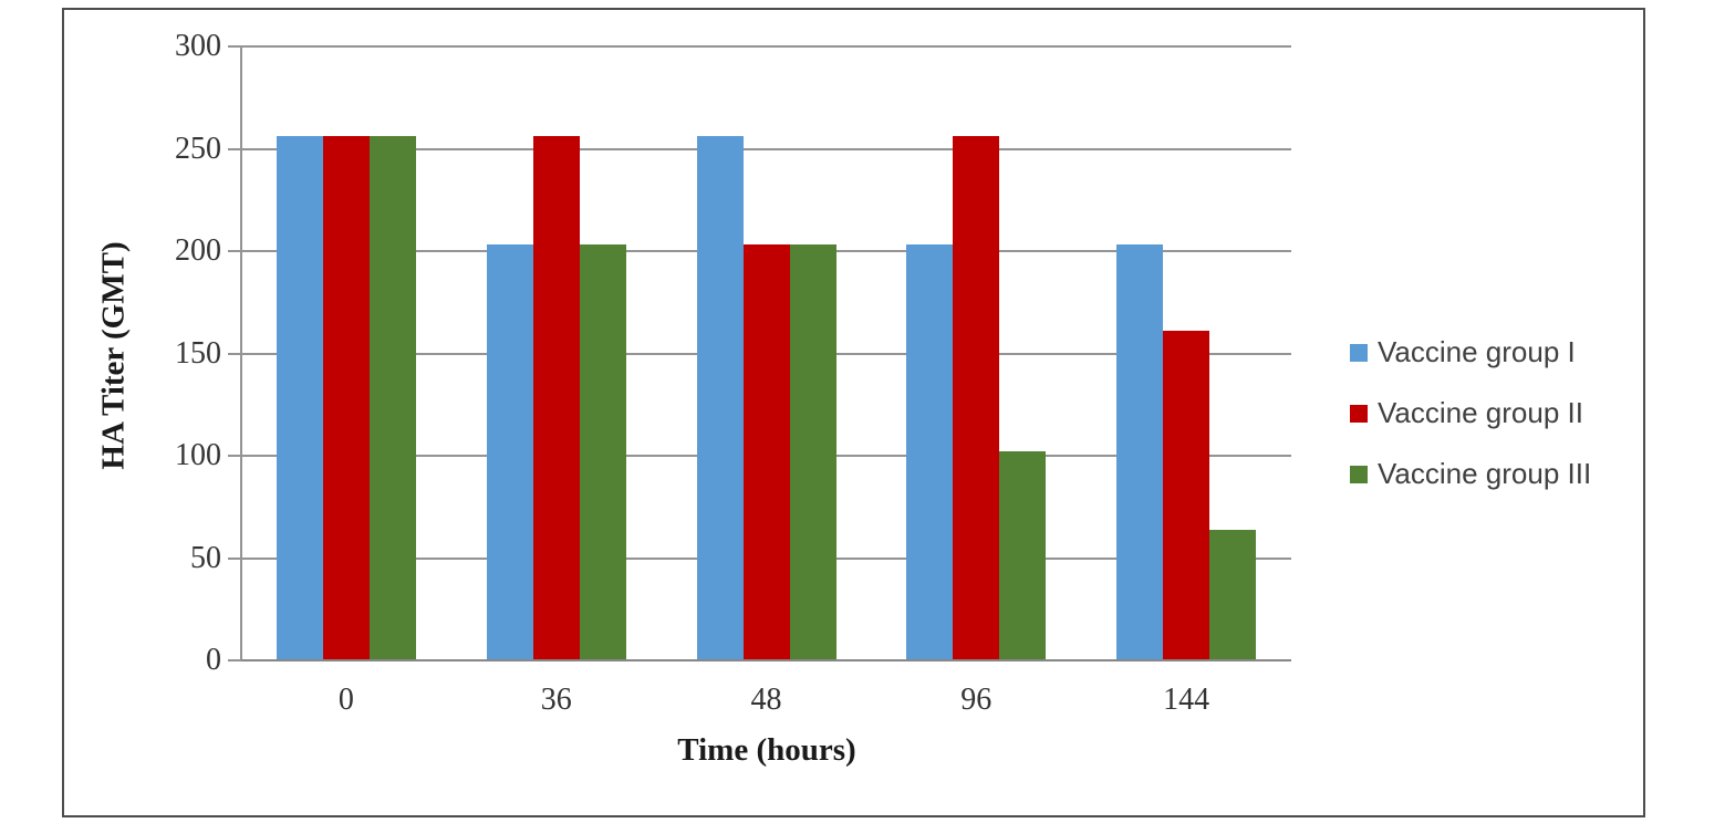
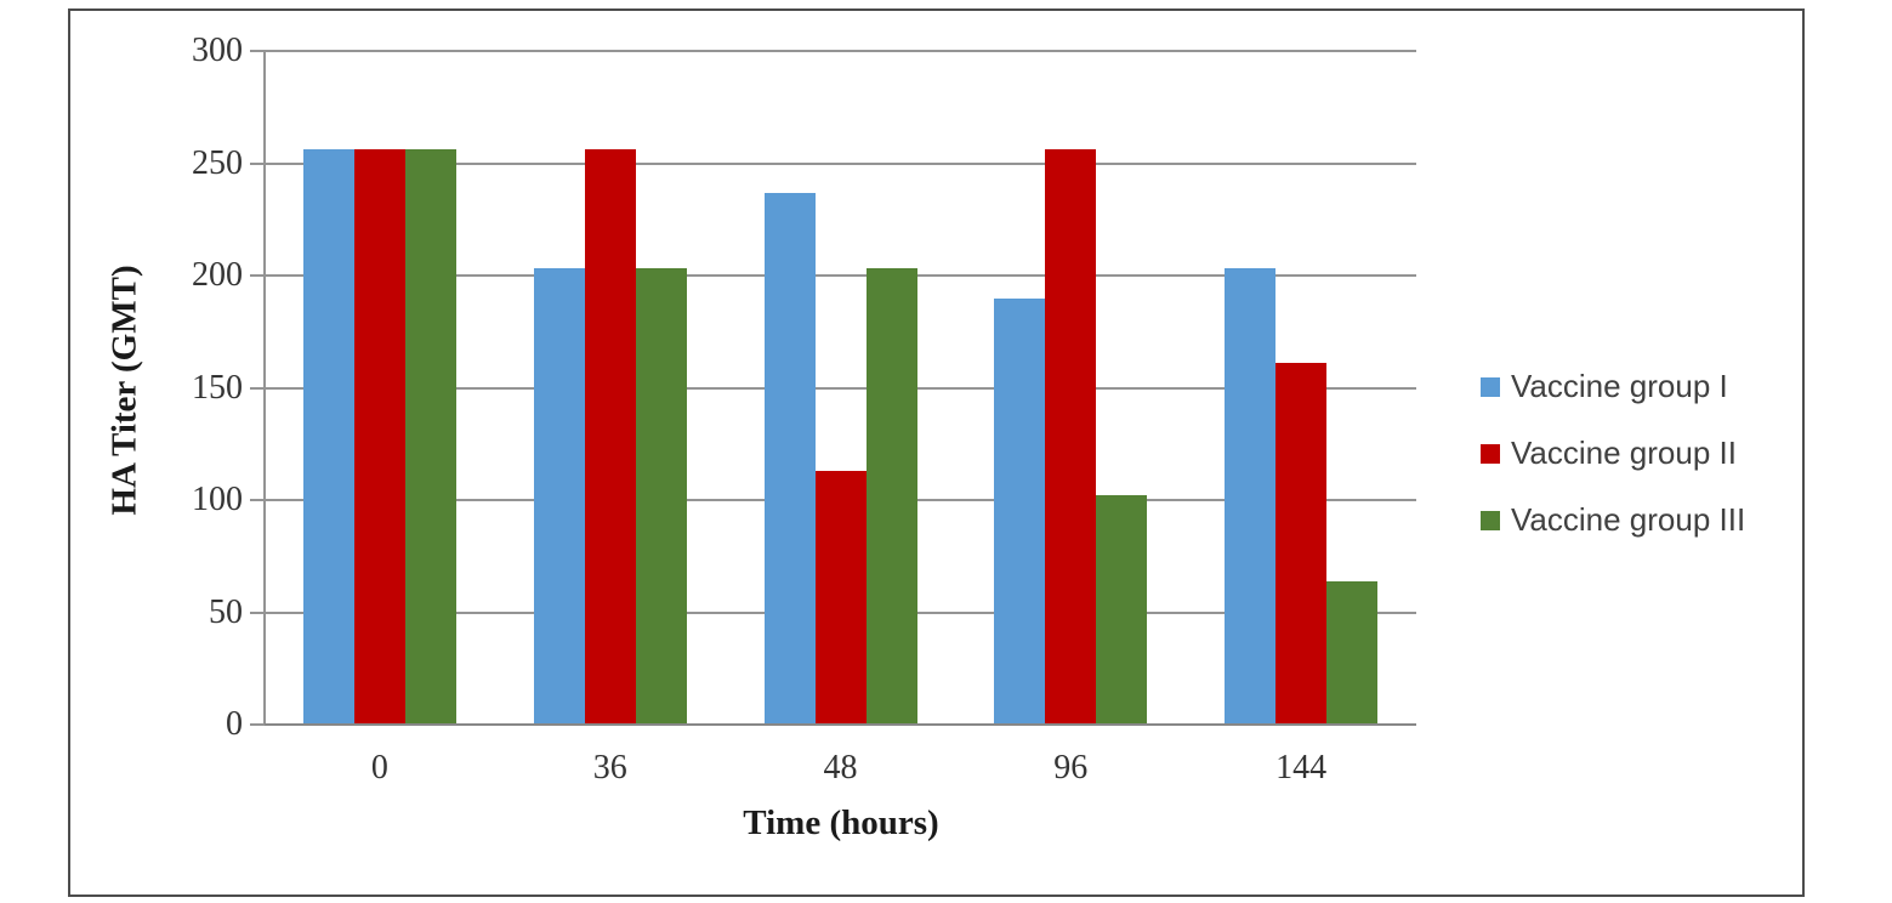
Vaccine group I/48: 256 -> 237
Vaccine group II/48: 203 -> 113
Vaccine group I/96: 203 -> 190
